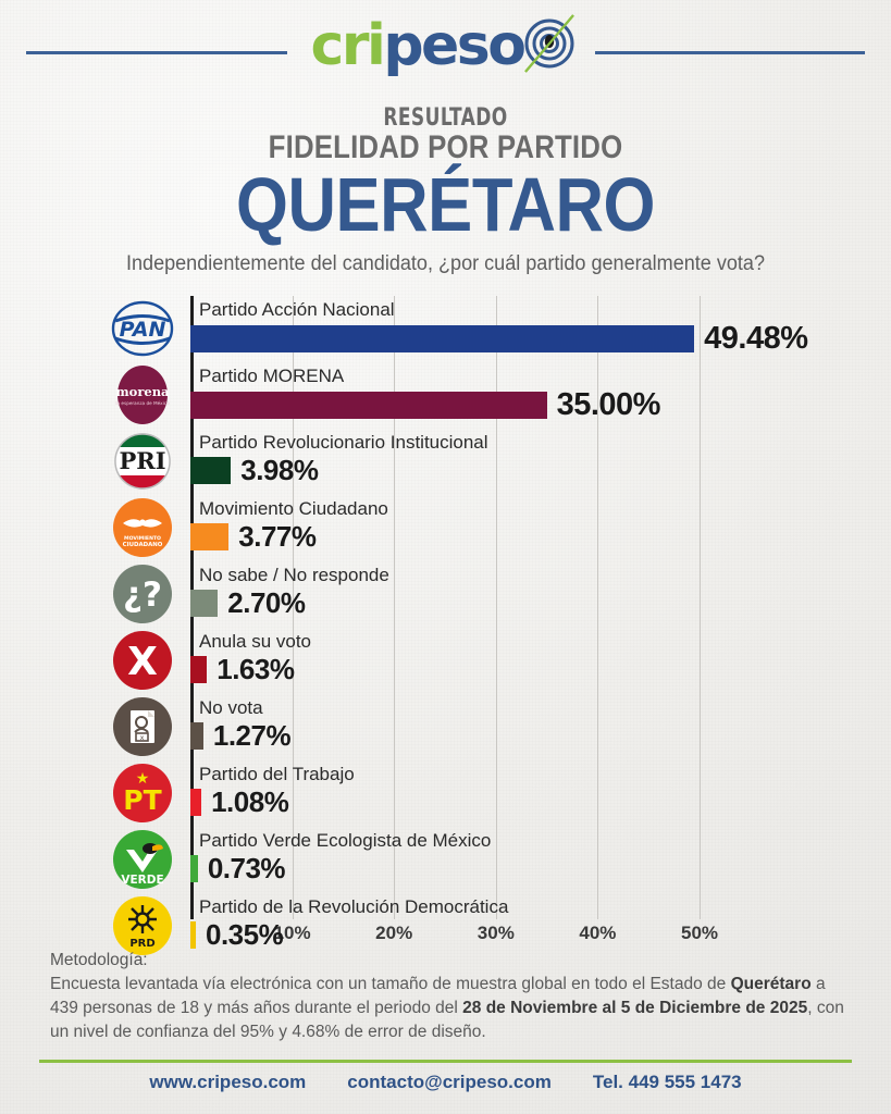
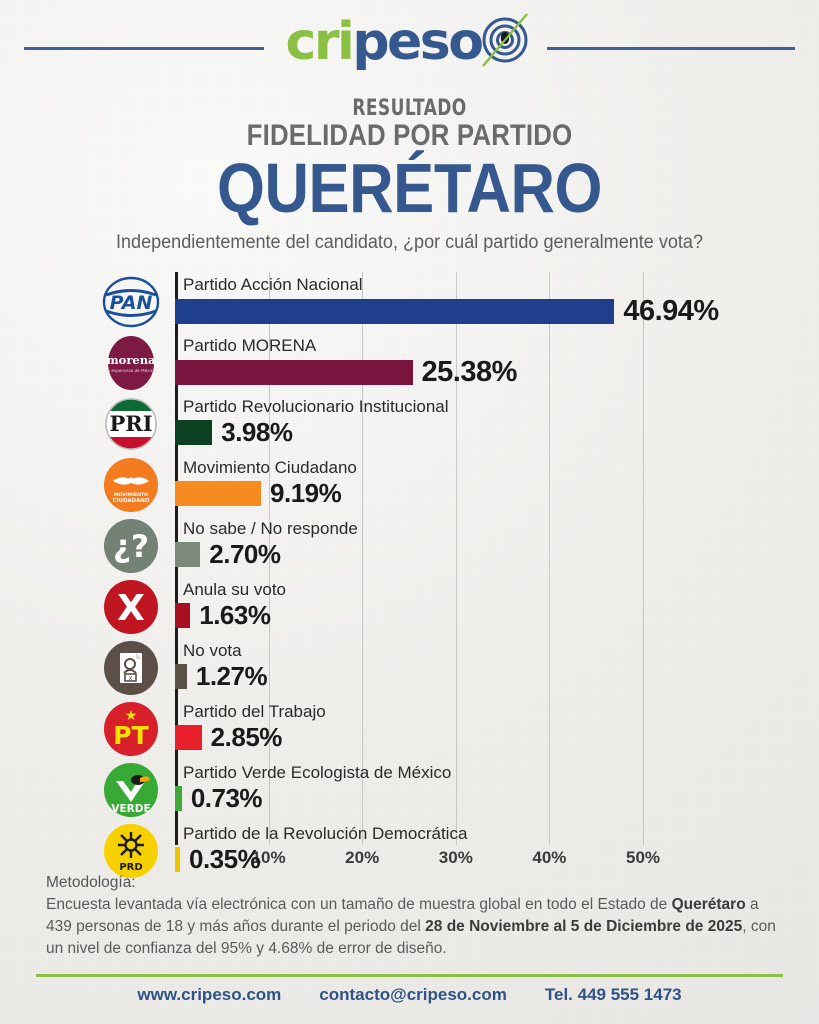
Partido Acción Nacional: 49.48% -> 46.94%
Partido MORENA: 35.00% -> 25.38%
Movimiento Ciudadano: 3.77% -> 9.19%
Partido del Trabajo: 1.08% -> 2.85%
